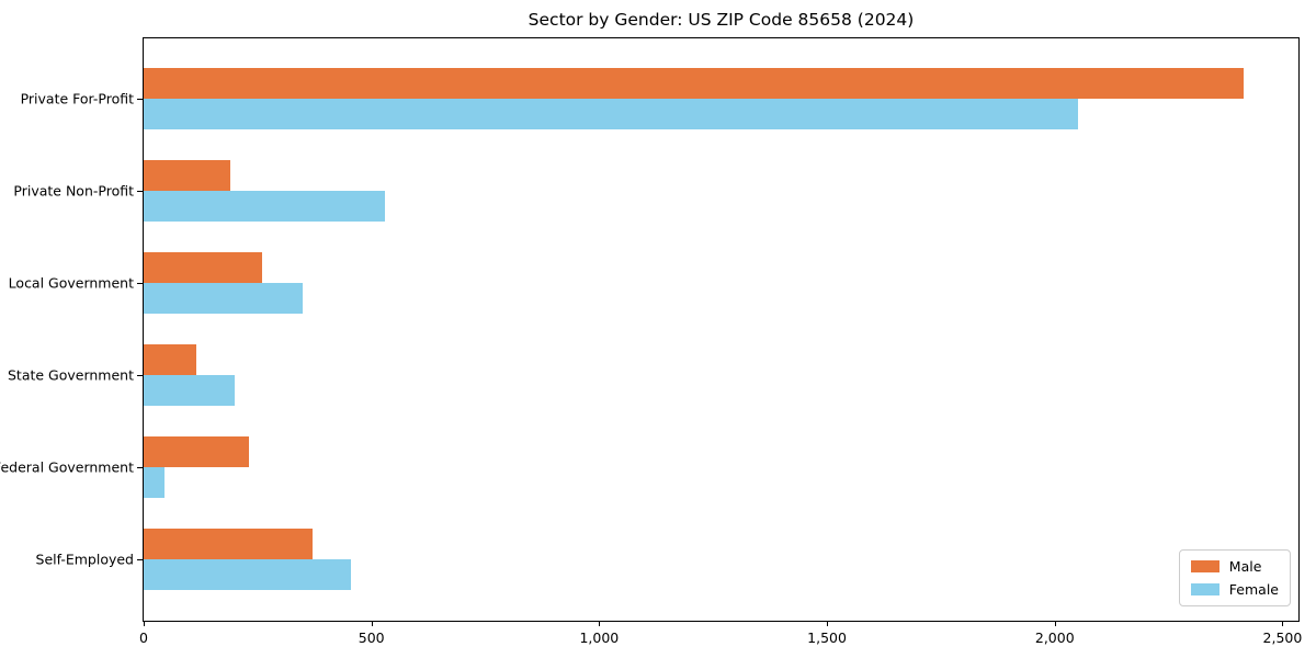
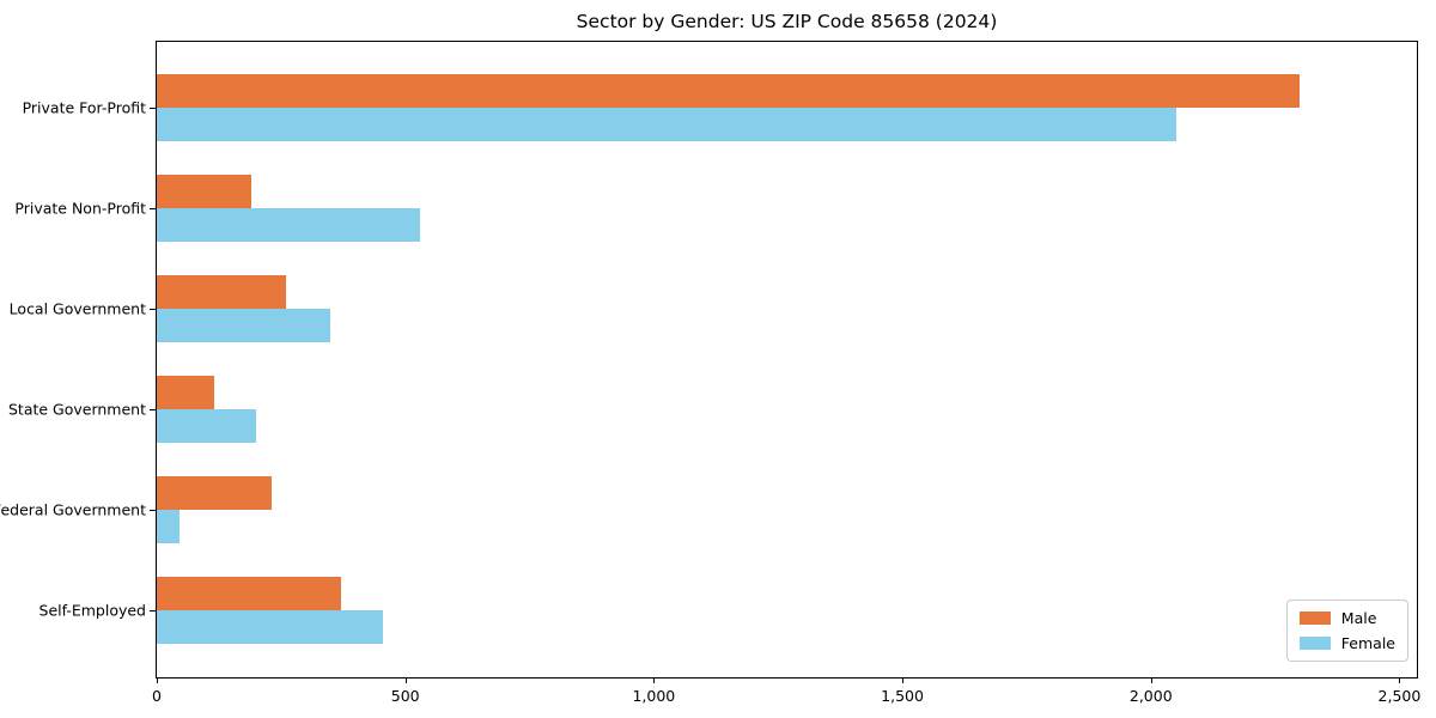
Male/Private For-Profit: 2420 -> 2300
